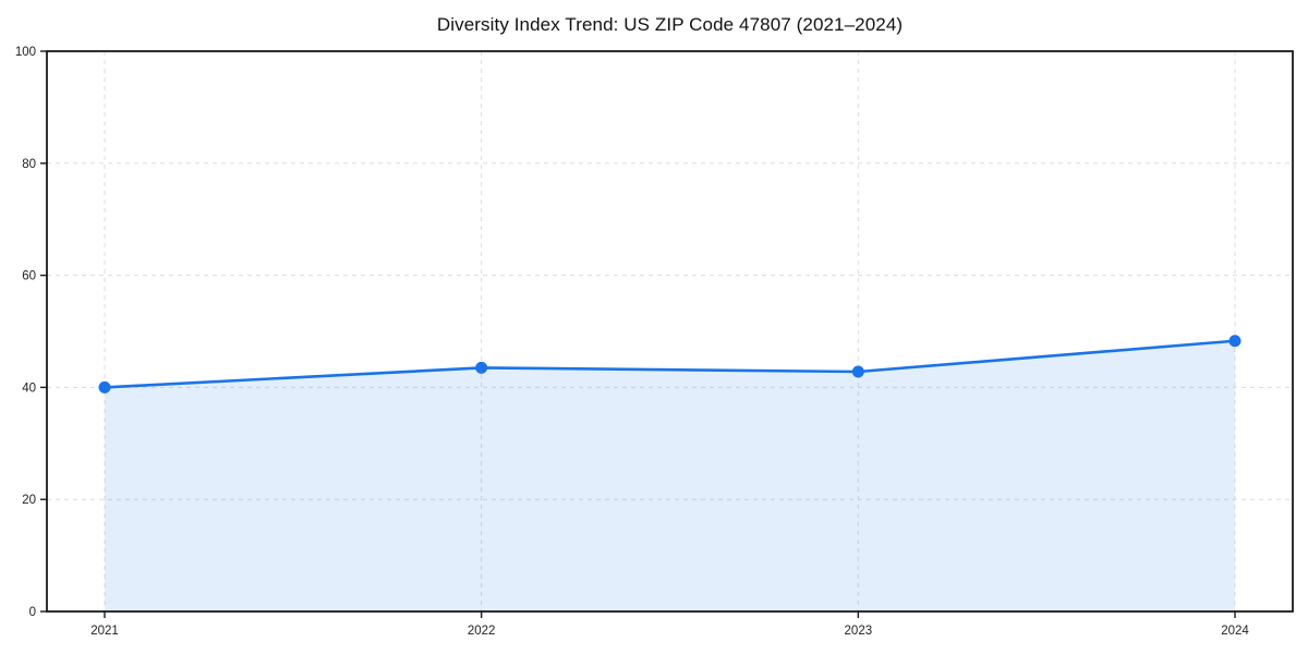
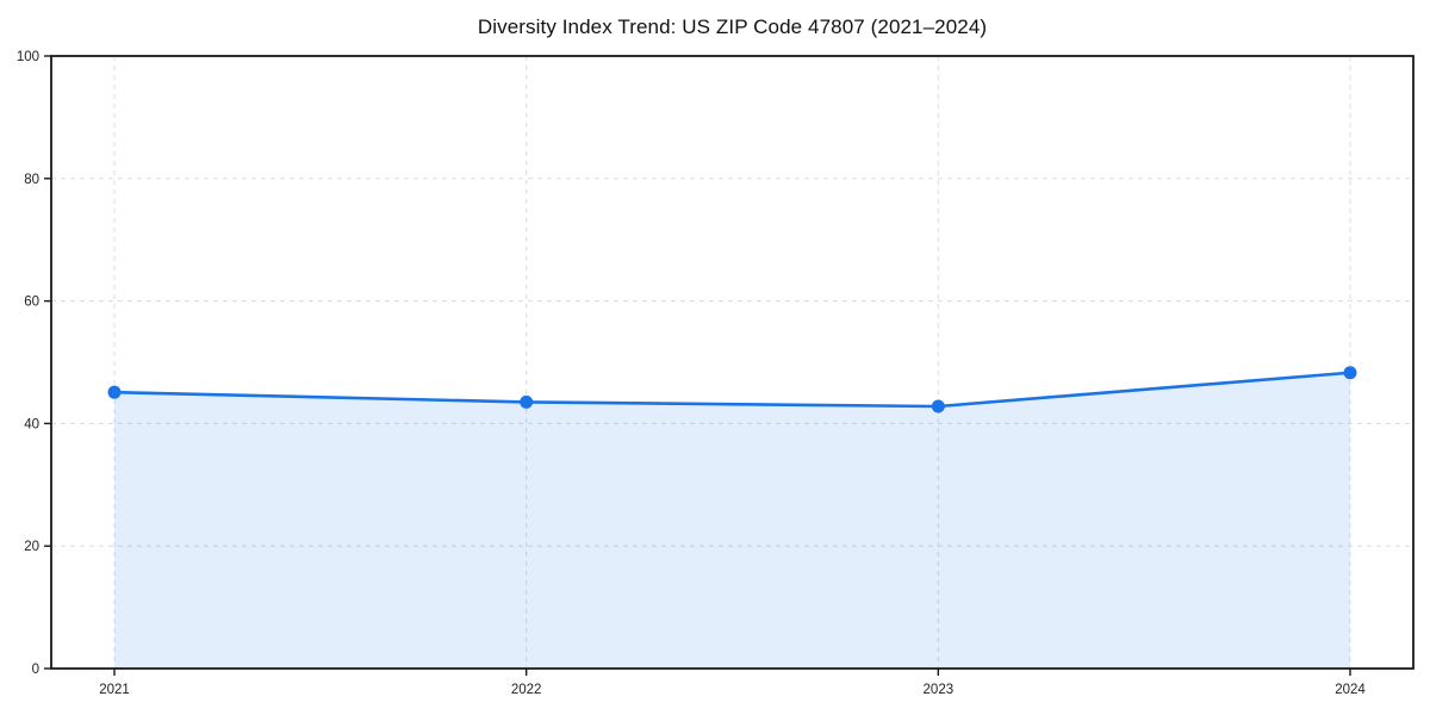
2021: 40 -> 45
